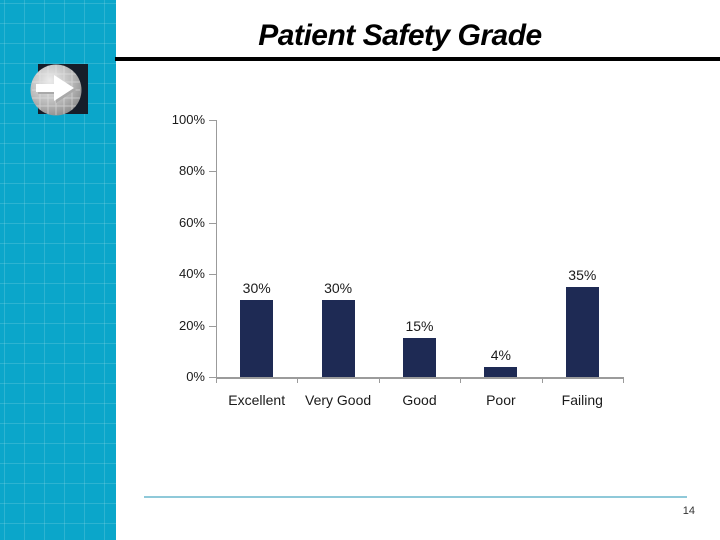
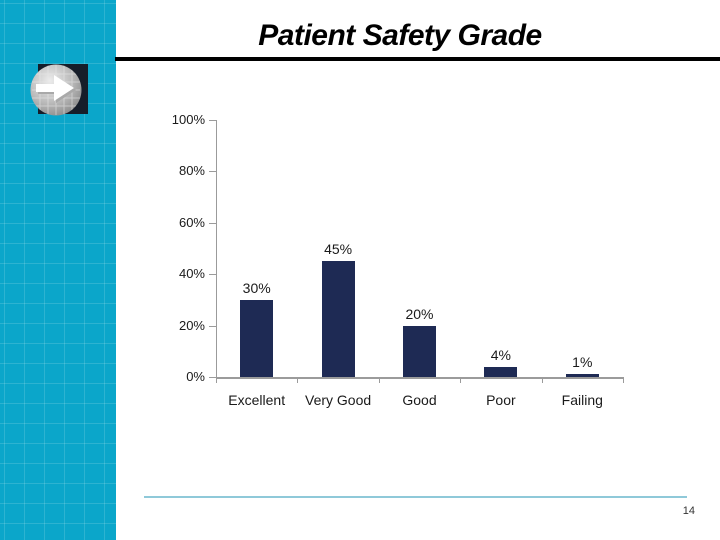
Very Good: 30% -> 45%
Good: 15% -> 20%
Failing: 35% -> 1%
